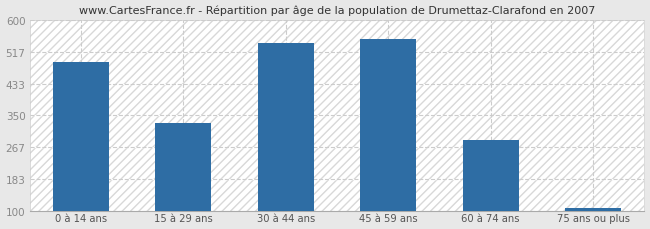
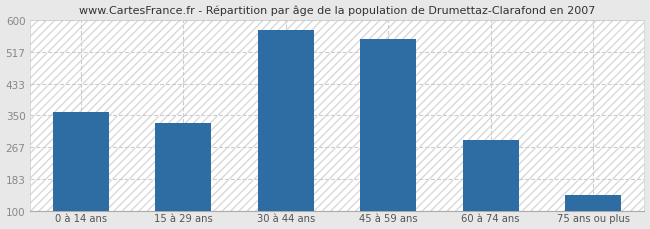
0 à 14 ans: 490 -> 360
30 à 44 ans: 540 -> 575
75 ans ou plus: 107 -> 140
